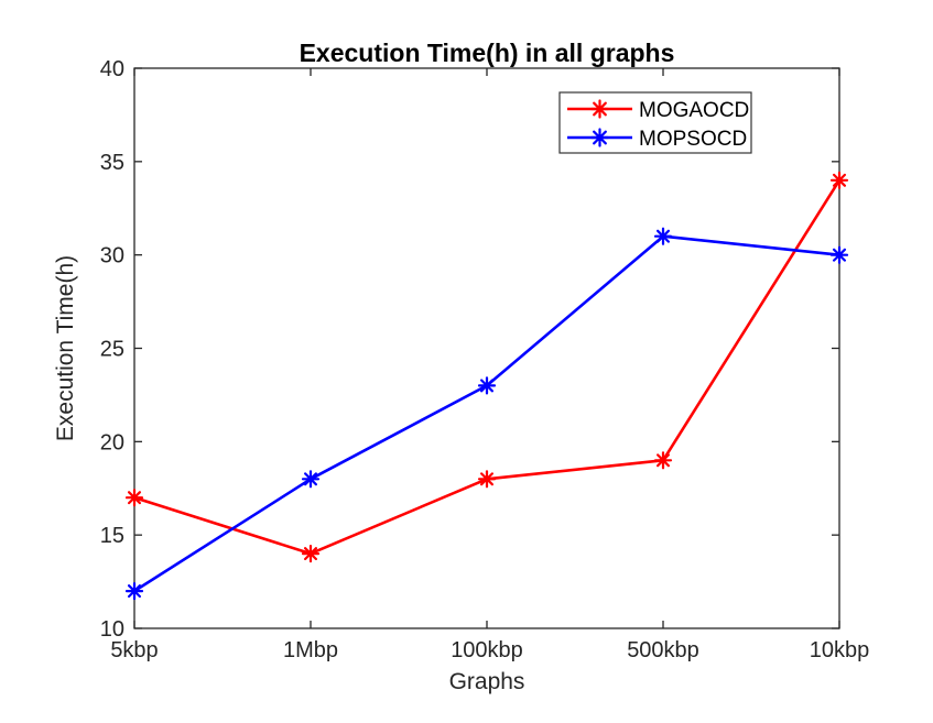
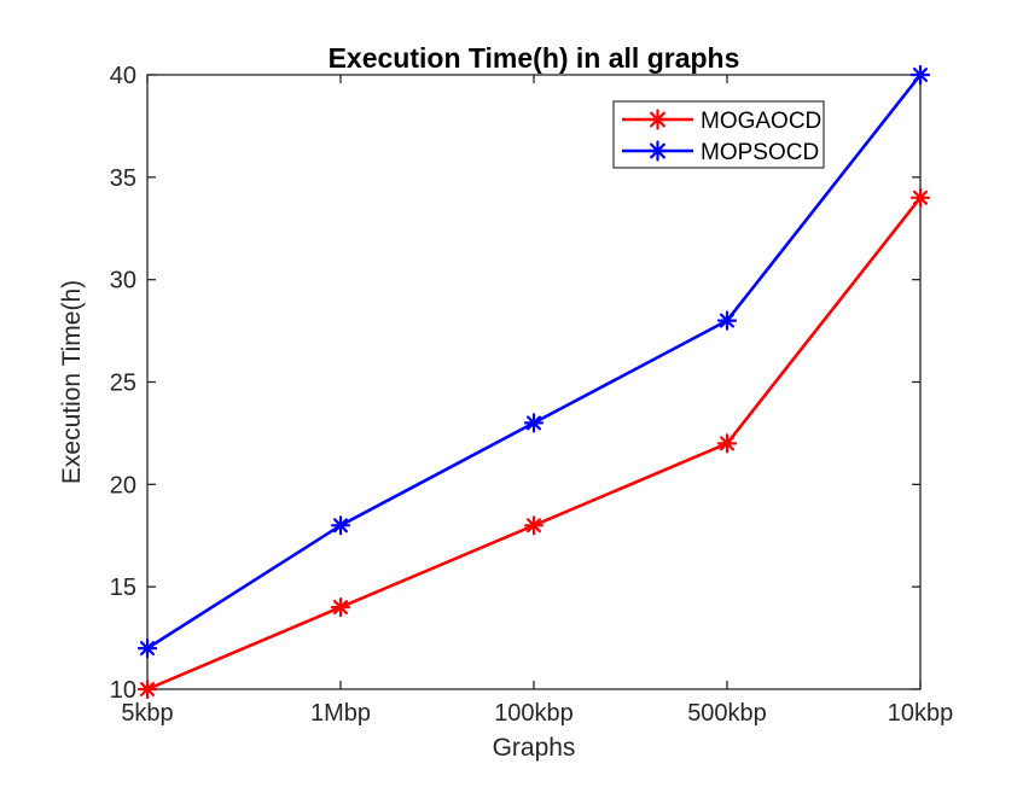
MOGAOCD/5kbp: 17 -> 10
MOGAOCD/500kbp: 19 -> 22
MOPSOCD/500kbp: 31 -> 28
MOPSOCD/10kbp: 30 -> 40
